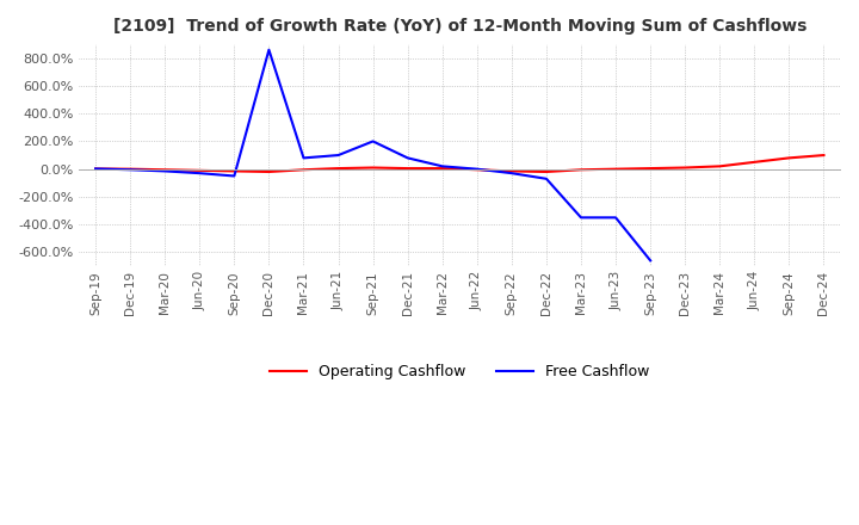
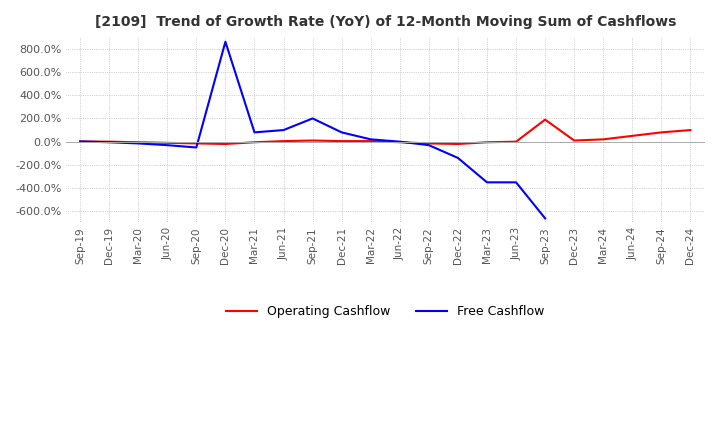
Free Cashflow/Dec-22: -70% -> -140%
Operating Cashflow/Sep-23: 0% -> 190%
